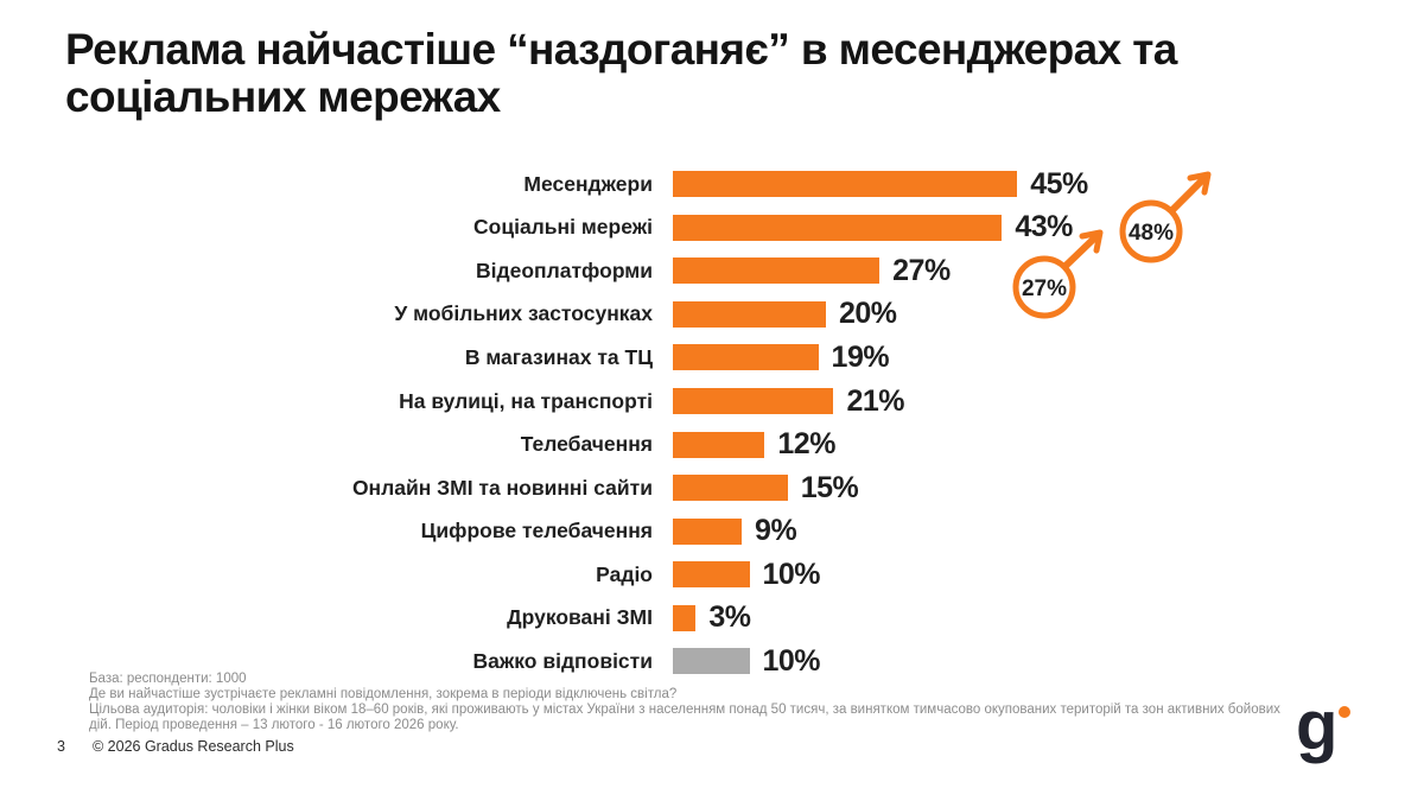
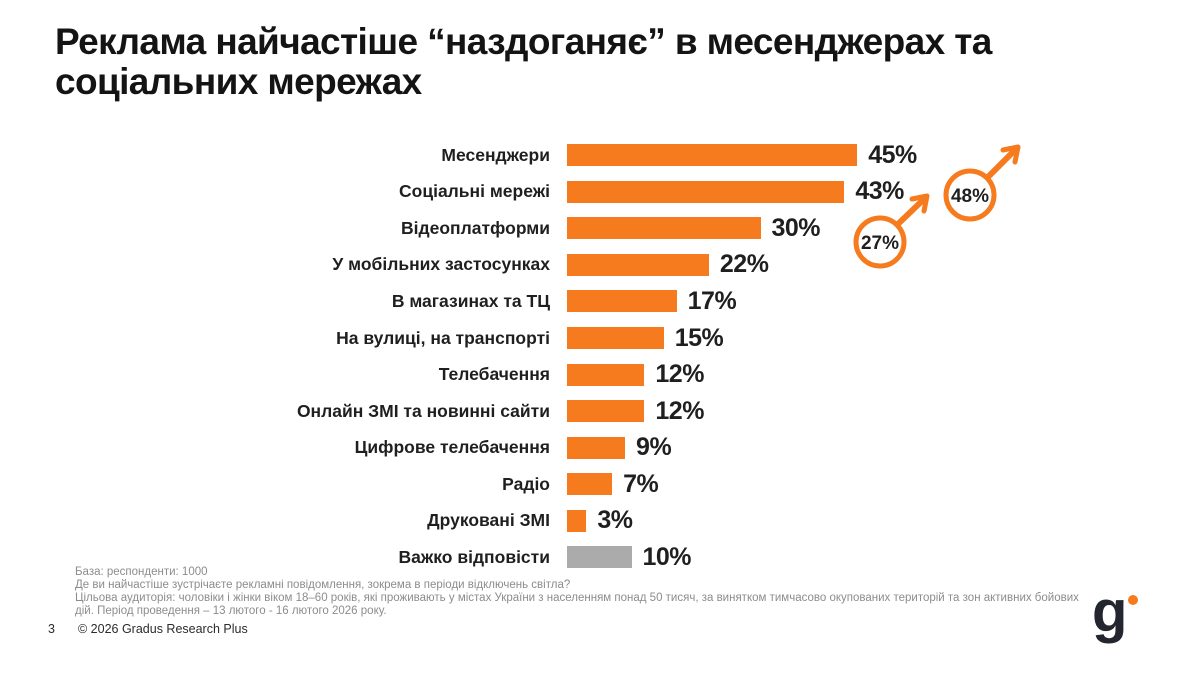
Відеоплатформи: 27% -> 30%
У мобільних застосунках: 20% -> 22%
В магазинах та ТЦ: 19% -> 17%
На вулиці, на транспорті: 21% -> 15%
Онлайн ЗМІ та новинні сайти: 15% -> 12%
Радіо: 10% -> 7%
